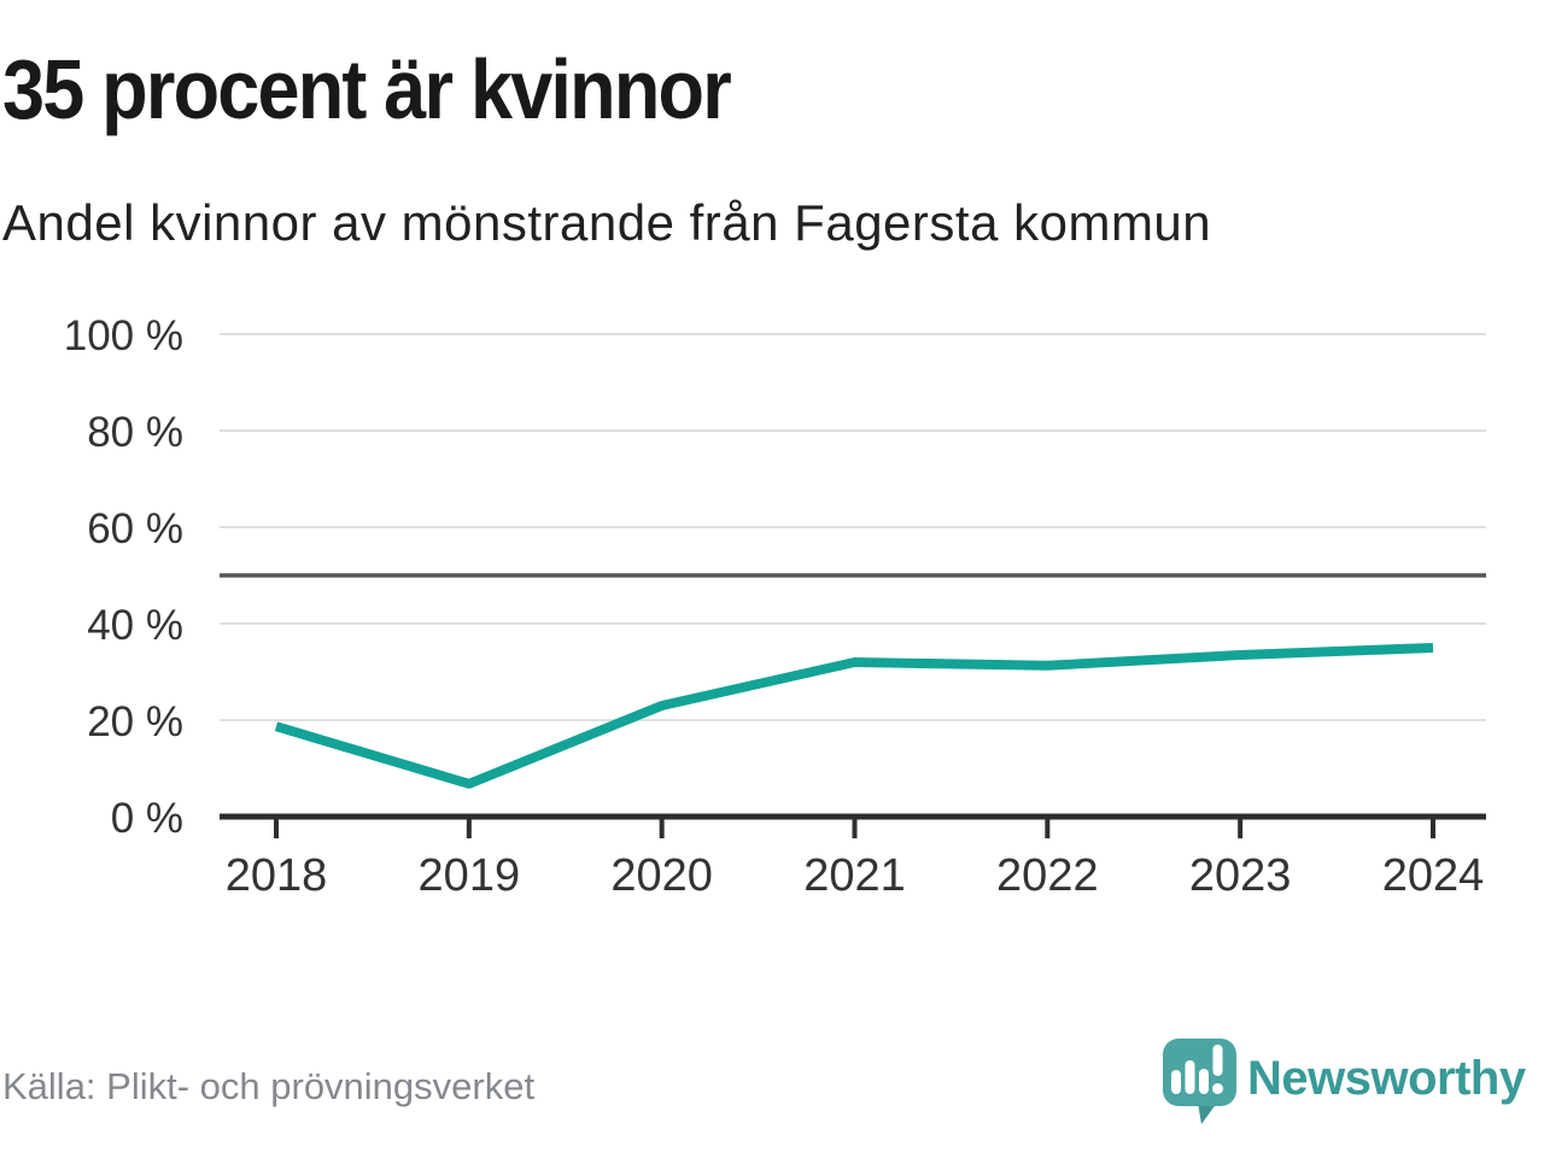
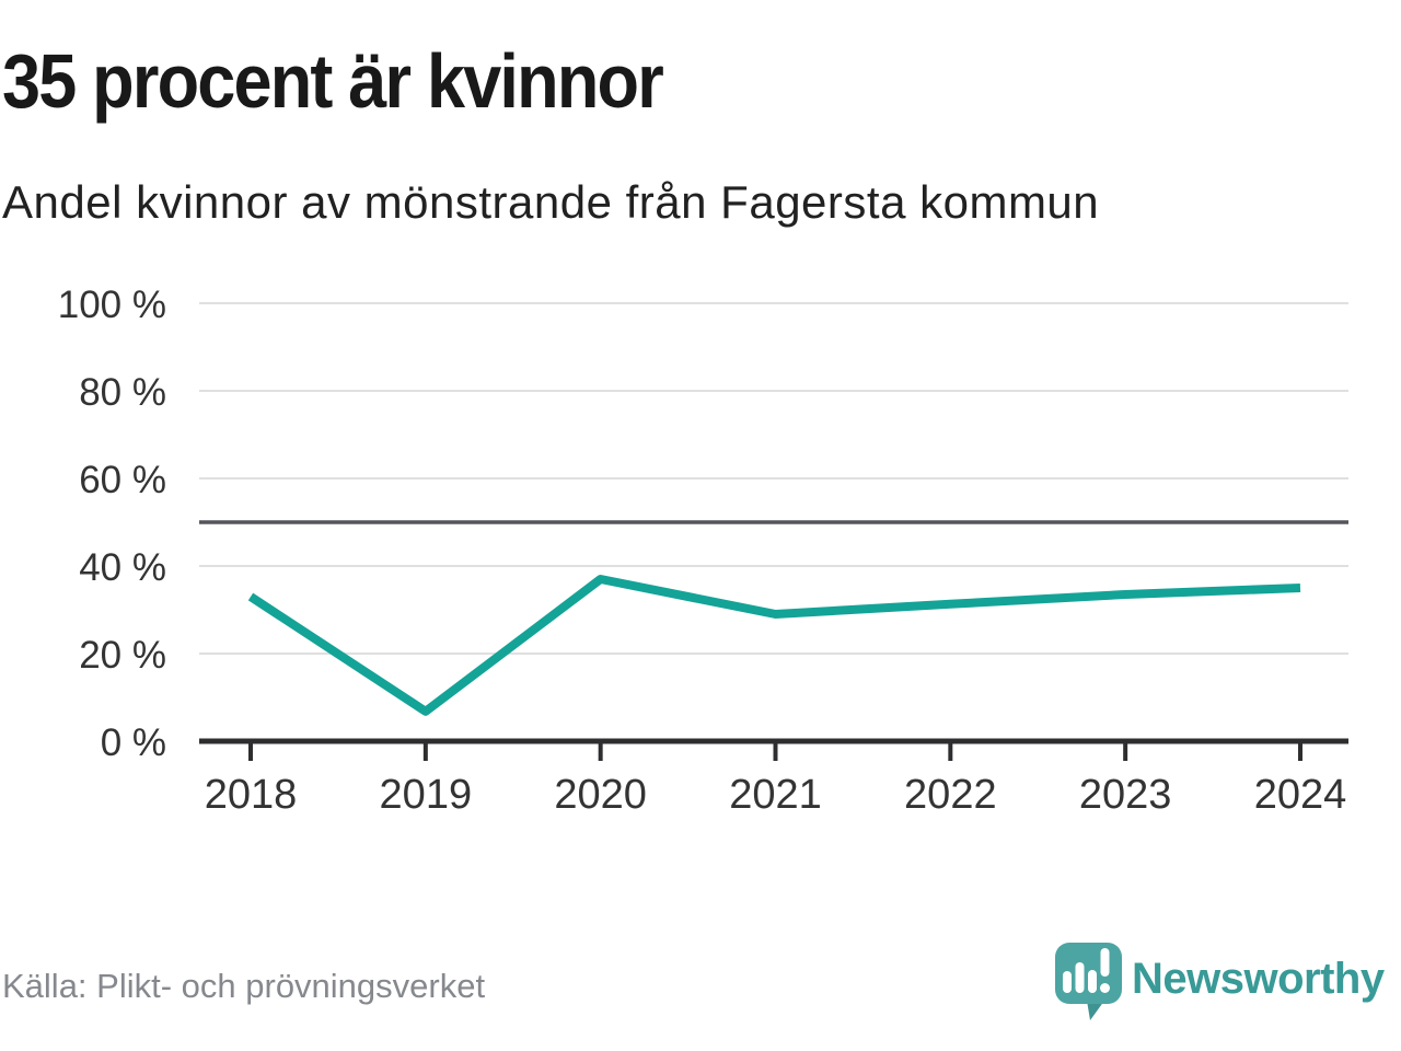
2018: 19% -> 33%
2020: 23% -> 37%
2021: 32% -> 29%
